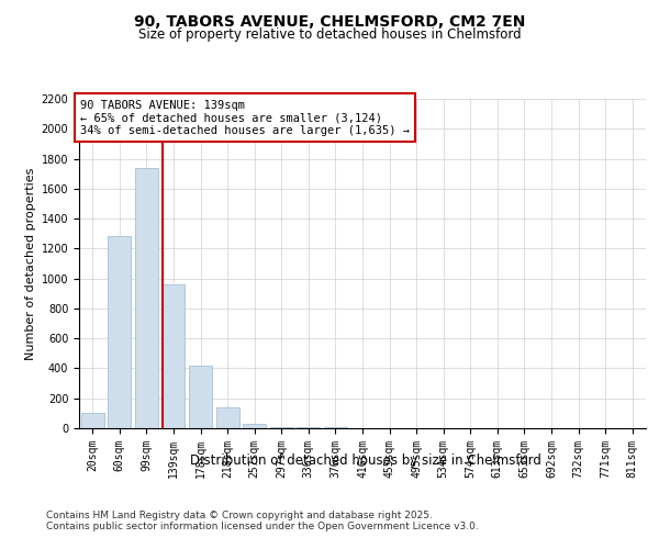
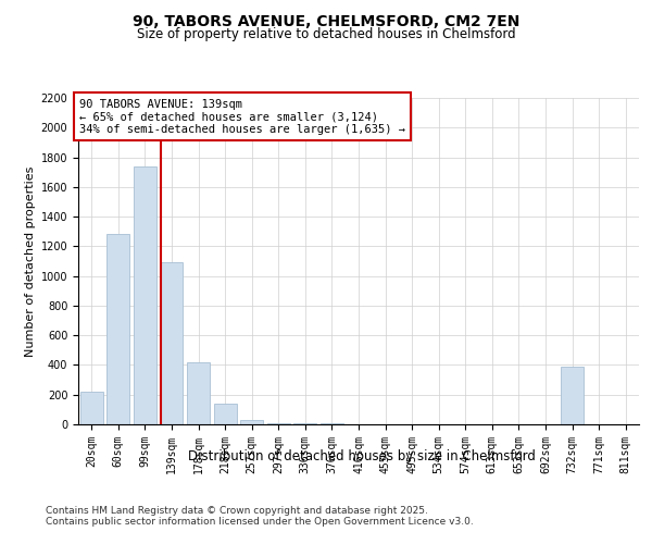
20sqm: 100 -> 220
139sqm: 960 -> 1090
732sqm: 0 -> 390
